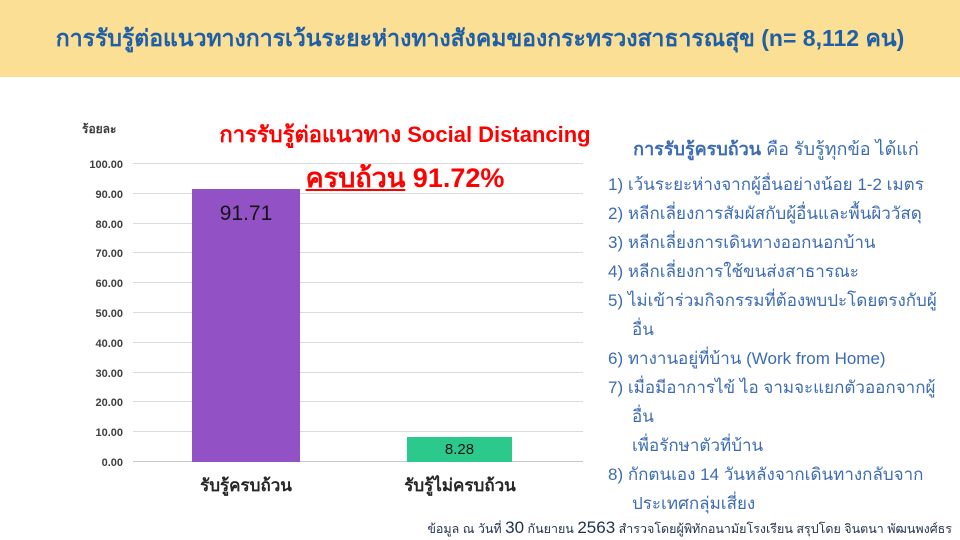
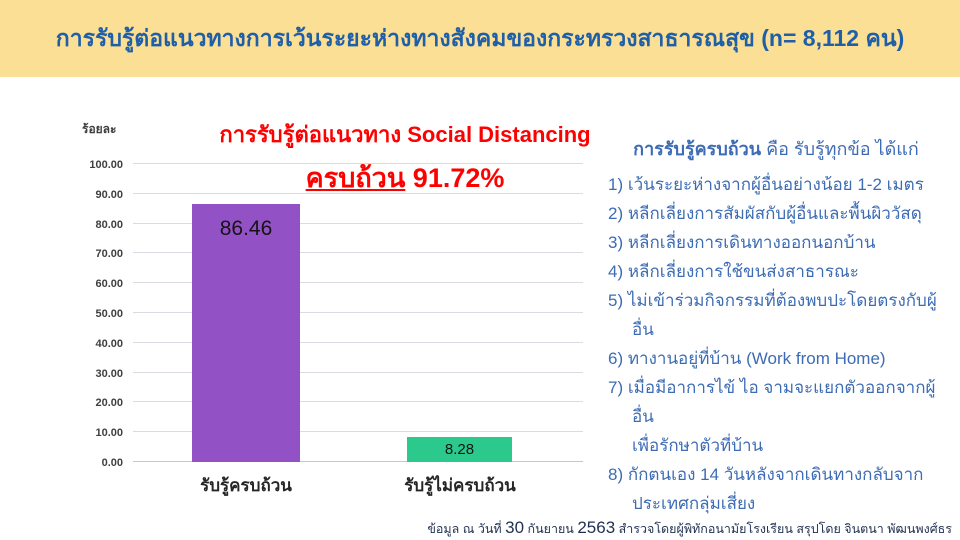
รับรู้ครบถ้วน: 91.71 -> 86.46
